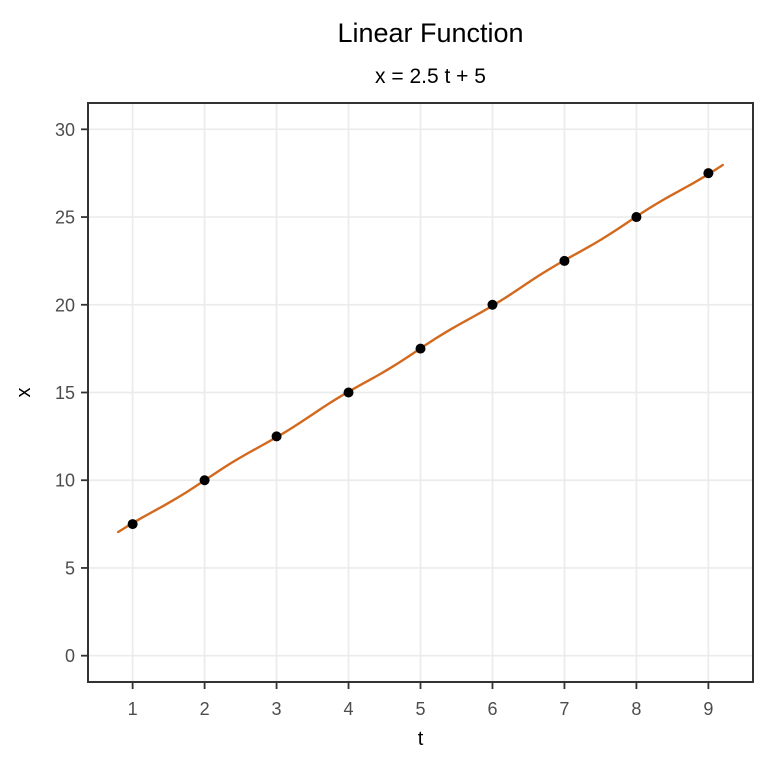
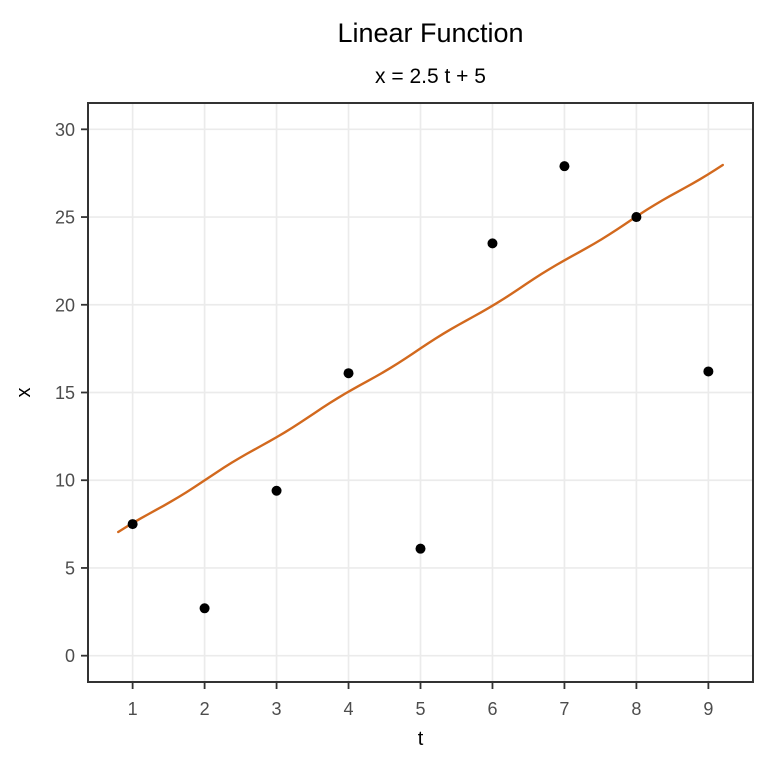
2: 10.0 -> 2.7
3: 12.5 -> 9.4
4: 15.0 -> 16.1
5: 17.5 -> 6.1
6: 20.0 -> 23.5
7: 22.5 -> 27.9
9: 27.5 -> 16.2
